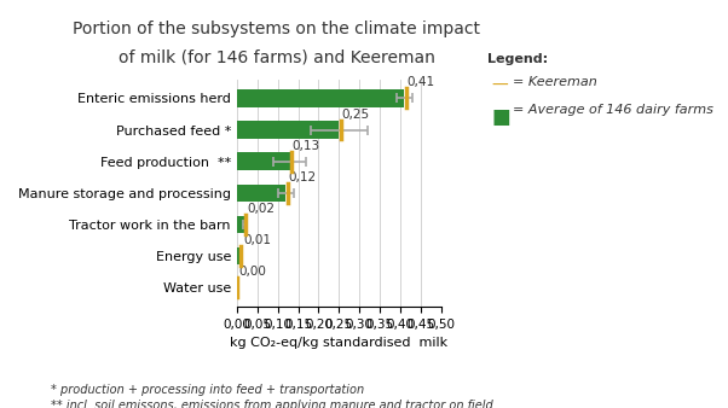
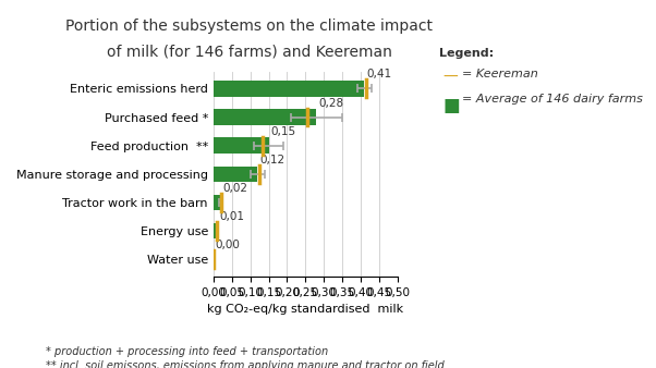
Purchased feed *: 0,25 -> 0,28
Feed production **: 0,13 -> 0,15
